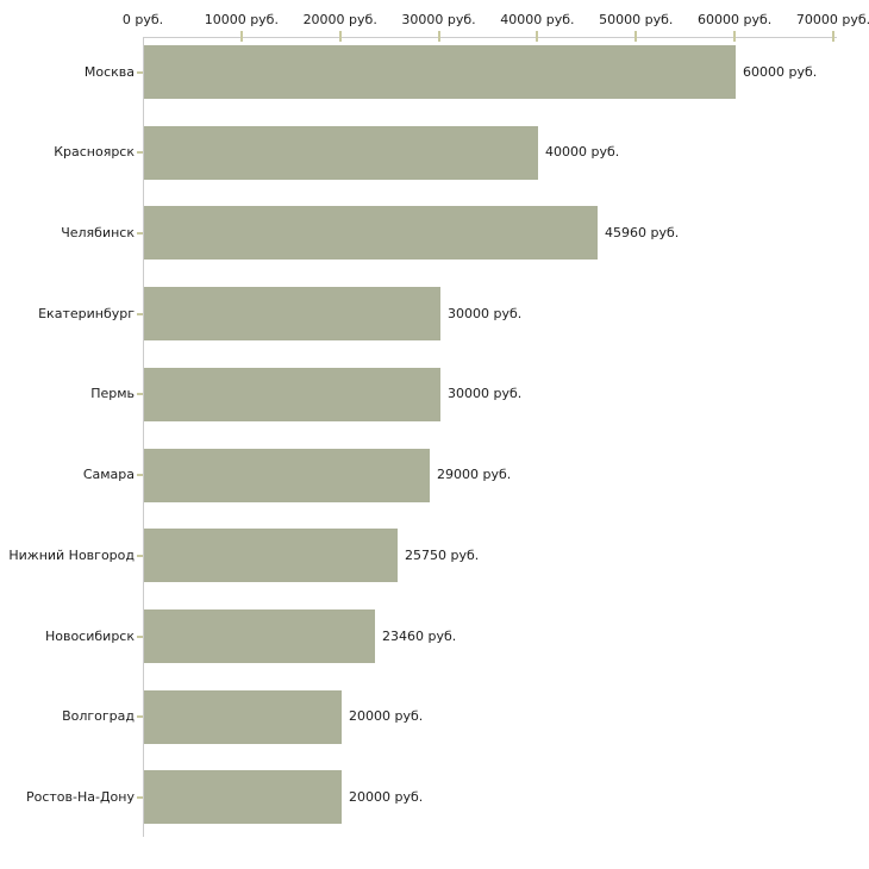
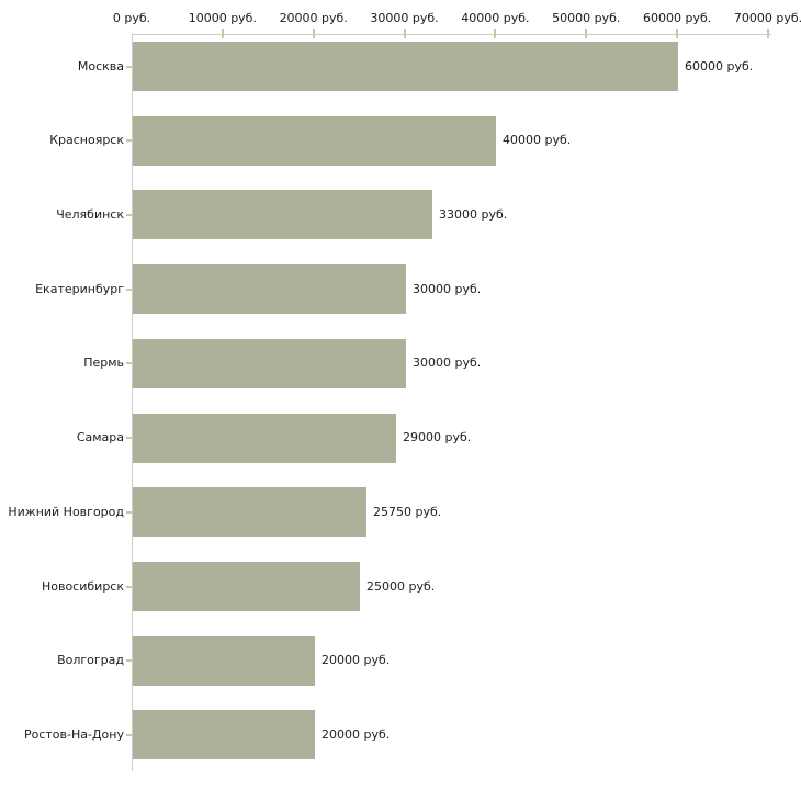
Челябинск: 45960 -> 33000
Новосибирск: 23460 -> 25000
